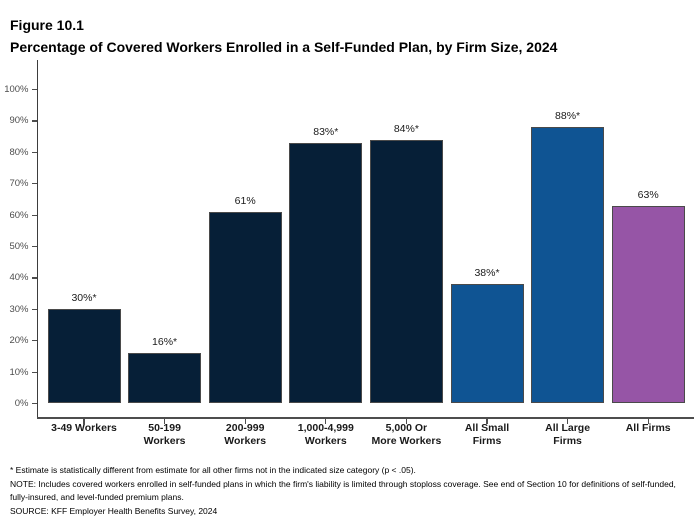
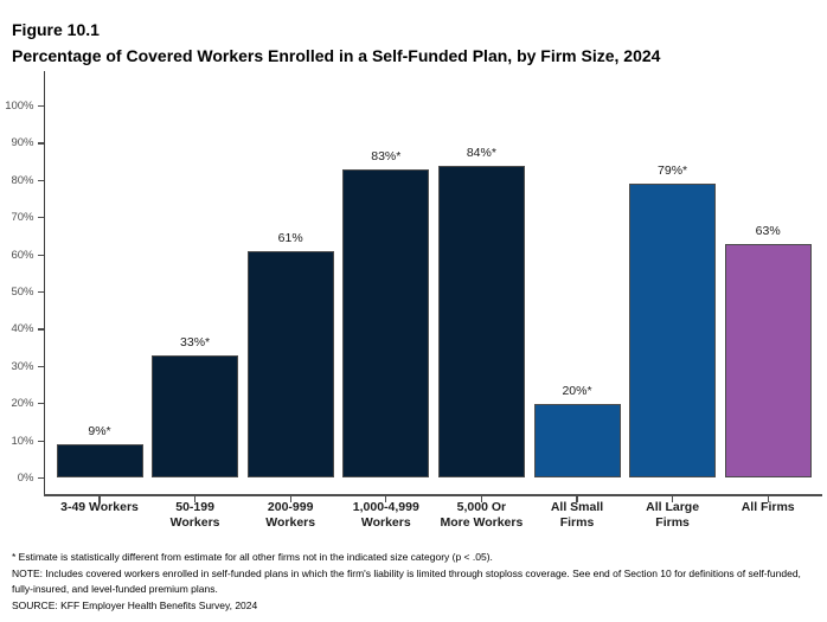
3-49 Workers: 30 -> 9
50-199 Workers: 16 -> 33
All Small Firms: 38 -> 20
All Large Firms: 88 -> 79
